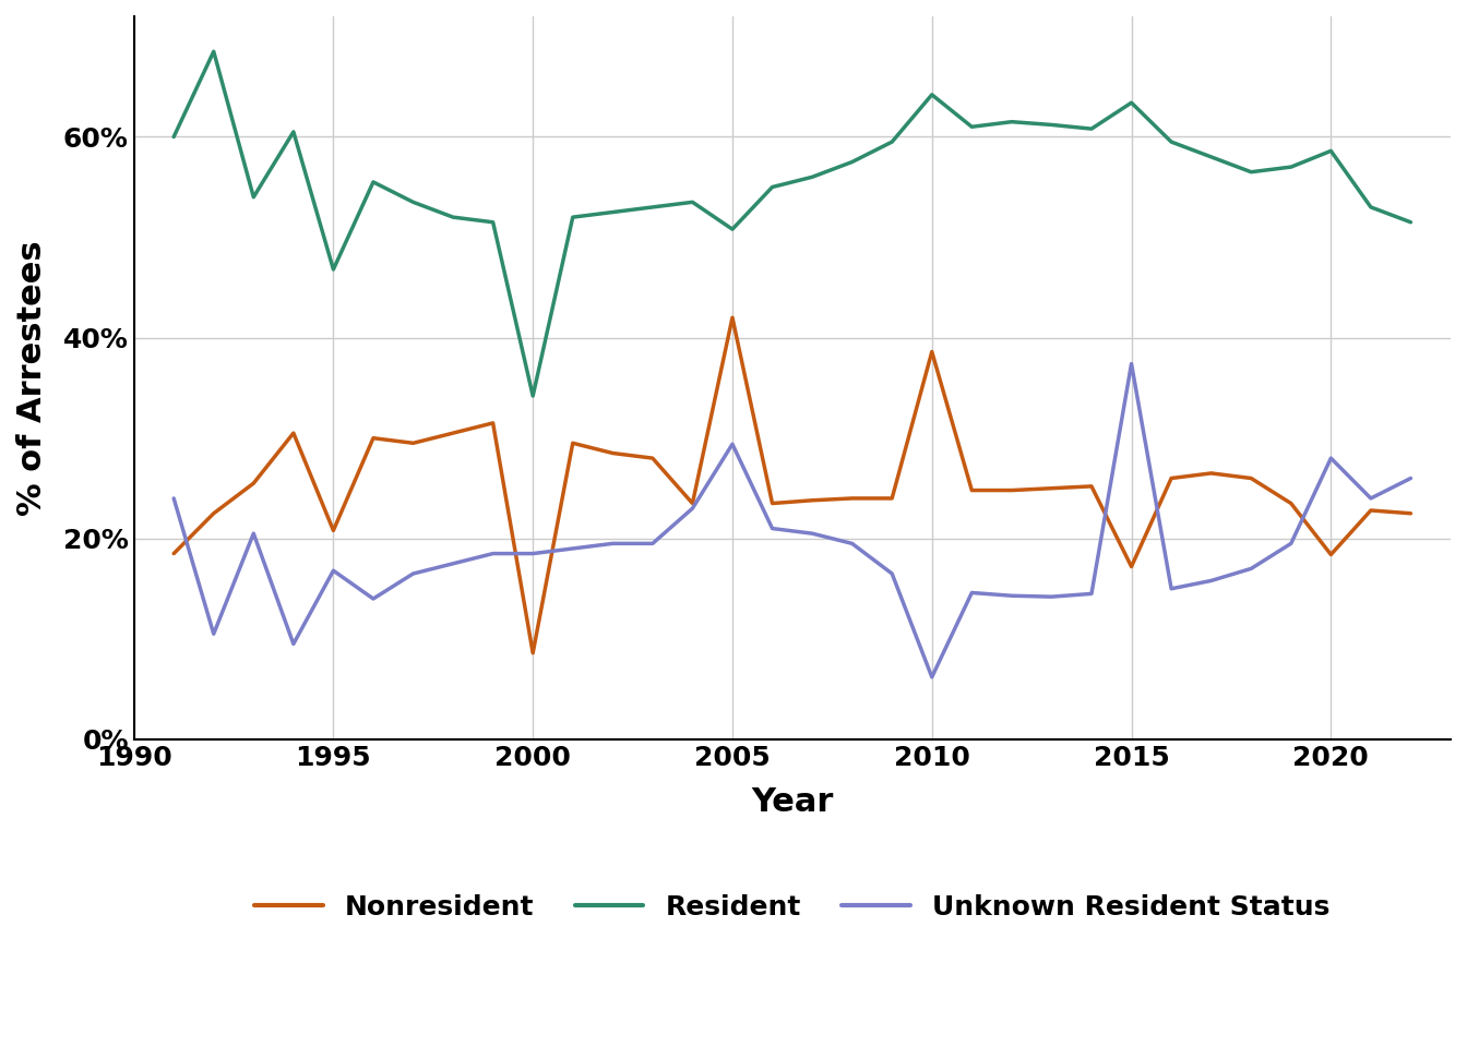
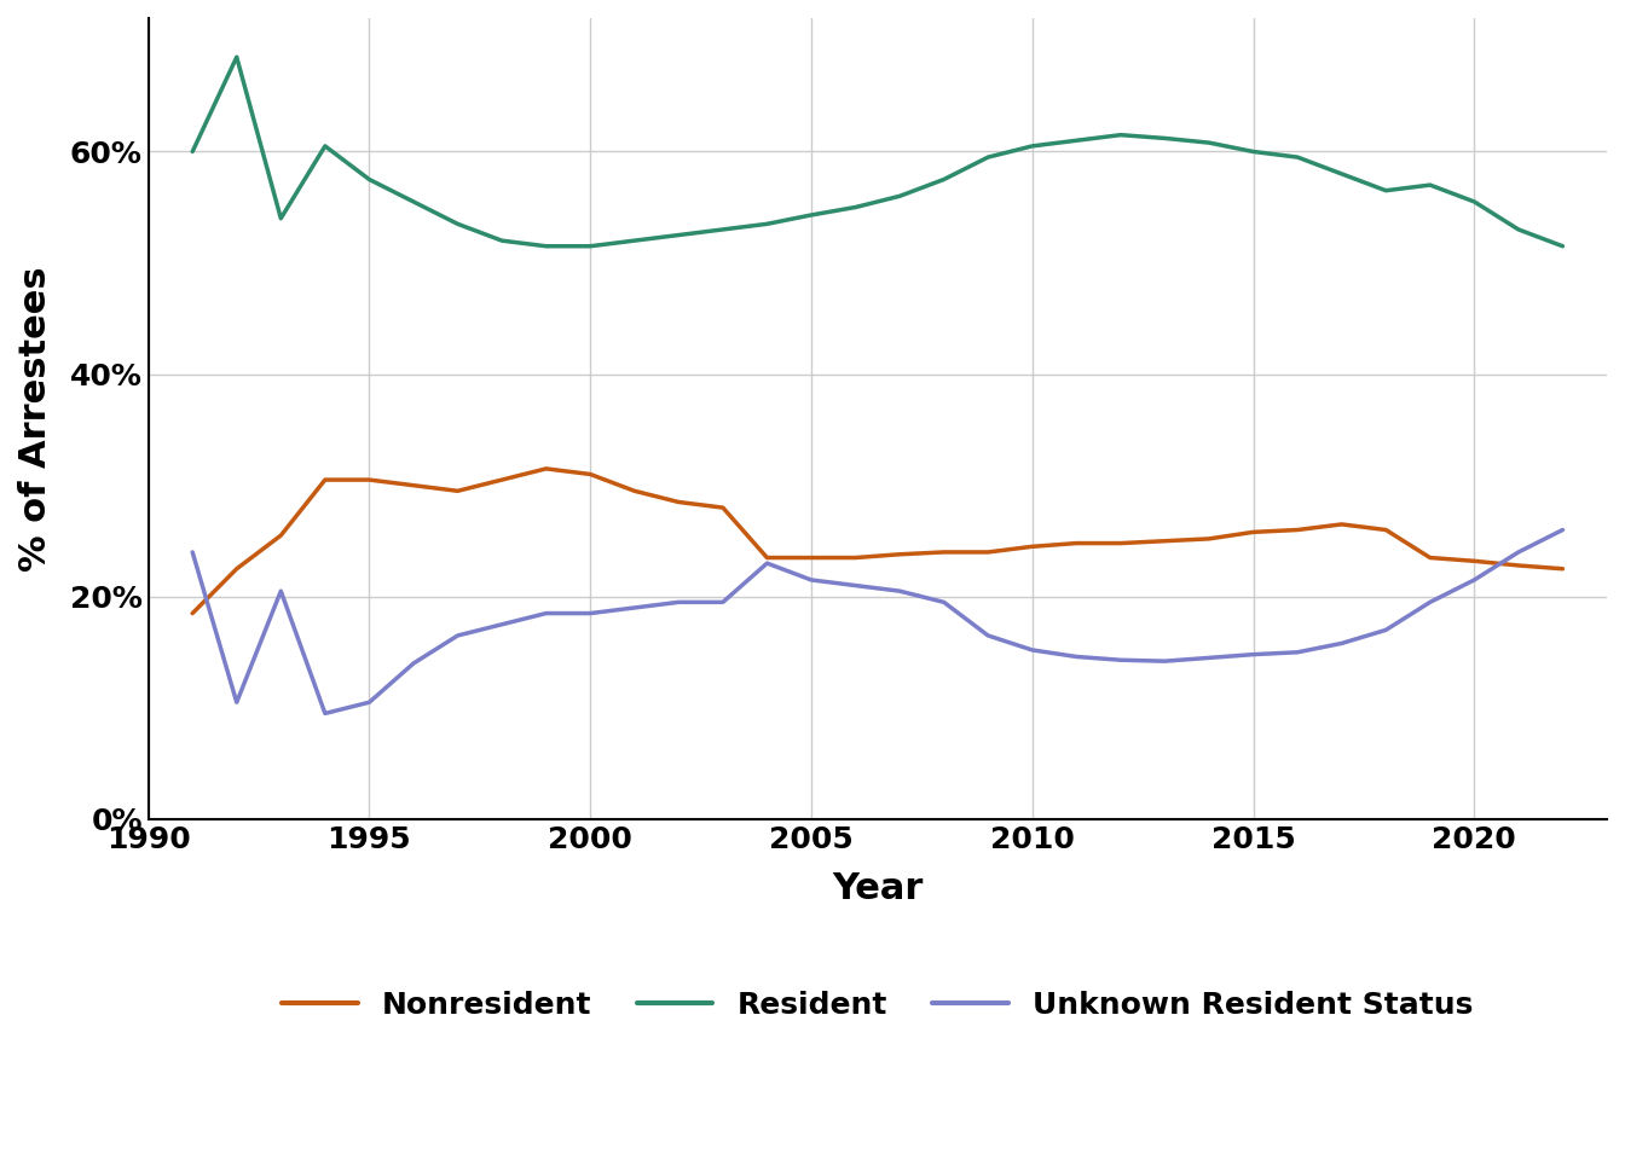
Nonresident/1995: 20.8% -> 30.5%
Resident/1995: 46.8% -> 57.5%
Unknown Resident Status/1995: 16.8% -> 10.5%
Nonresident/2000: 8.6% -> 31.0%
Resident/2000: 34.2% -> 51.5%
Nonresident/2005: 42.0% -> 23.5%
Resident/2005: 50.8% -> 54.3%
Unknown Resident Status/2005: 29.4% -> 21.5%
Nonresident/2010: 38.6% -> 24.5%
Resident/2010: 64.2% -> 60.5%
Unknown Resident Status/2010: 6.2% -> 15.2%
Nonresident/2015: 17.2% -> 25.8%
Resident/2015: 63.4% -> 60.0%
Unknown Resident Status/2015: 37.4% -> 14.8%
Nonresident/2020: 18.4% -> 23.2%
Resident/2020: 58.6% -> 55.5%
Unknown Resident Status/2020: 28.0% -> 21.5%
